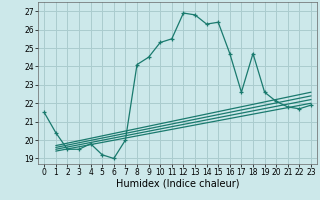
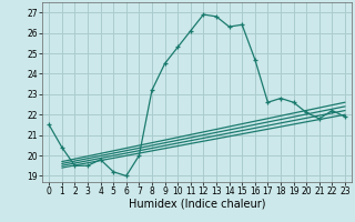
8: 24.1 -> 23.2
11: 25.5 -> 26.1
18: 24.7 -> 22.8
22: 21.7 -> 22.2
